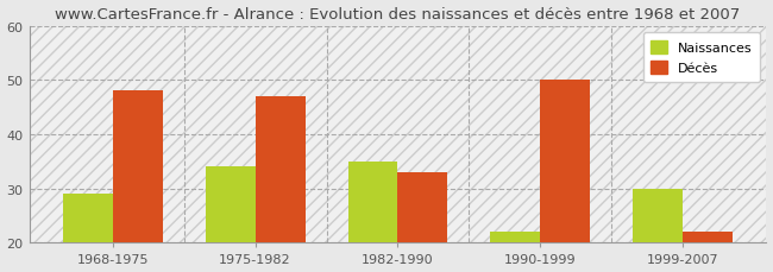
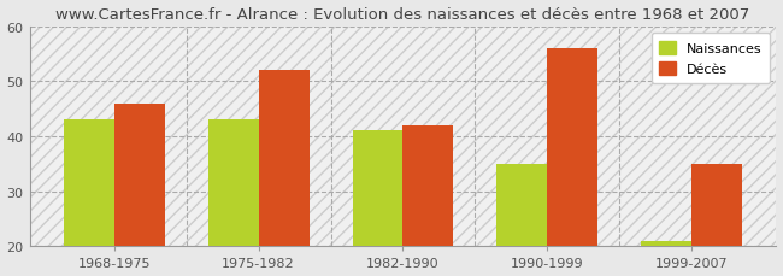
Naissances/1968-1975: 29 -> 43
Décès/1968-1975: 48 -> 46
Naissances/1975-1982: 34 -> 43
Décès/1975-1982: 47 -> 52
Naissances/1982-1990: 35 -> 41
Décès/1982-1990: 33 -> 42
Naissances/1990-1999: 22 -> 35
Décès/1990-1999: 50 -> 56
Naissances/1999-2007: 30 -> 21
Décès/1999-2007: 22 -> 35
